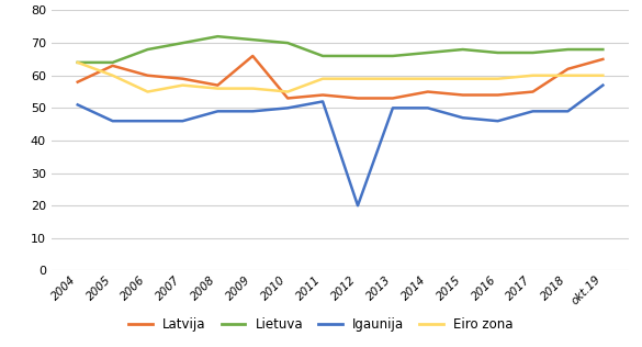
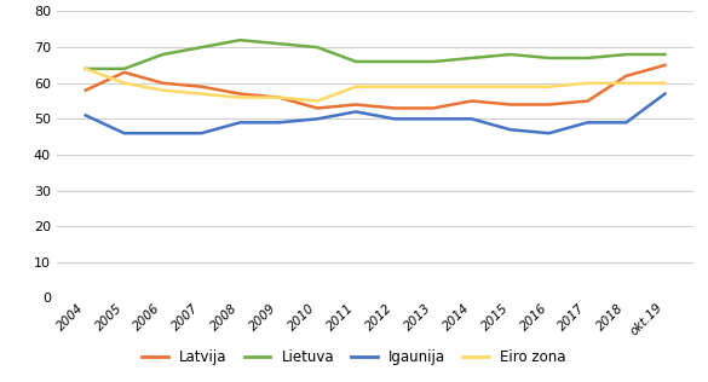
Eiro zona/2006: 55 -> 58
Latvija/2009: 66 -> 56
Igaunija/2012: 20 -> 50
